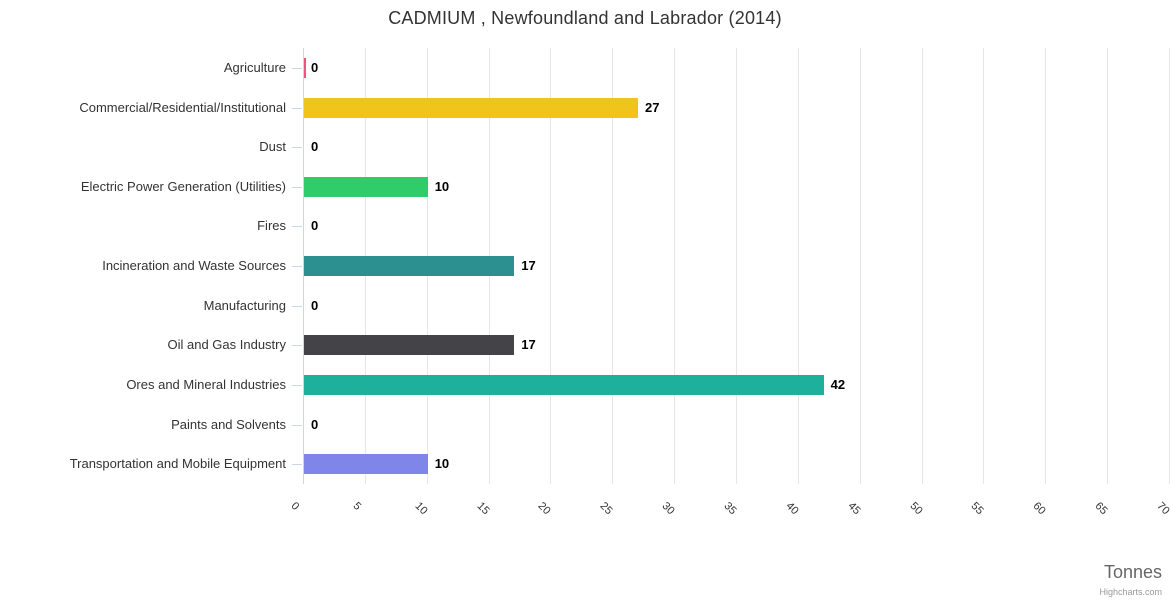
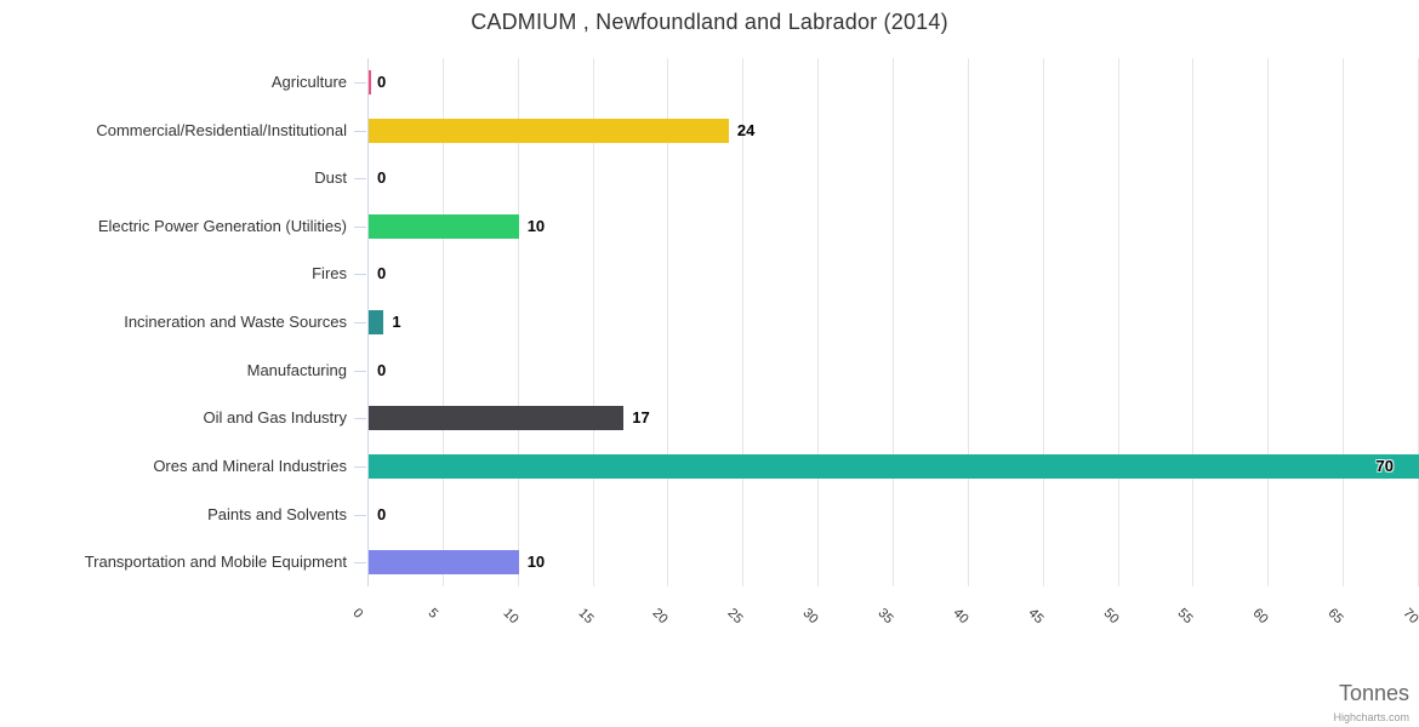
Commercial/Residential/Institutional: 27 -> 24
Incineration and Waste Sources: 17 -> 1
Ores and Mineral Industries: 42 -> 70
